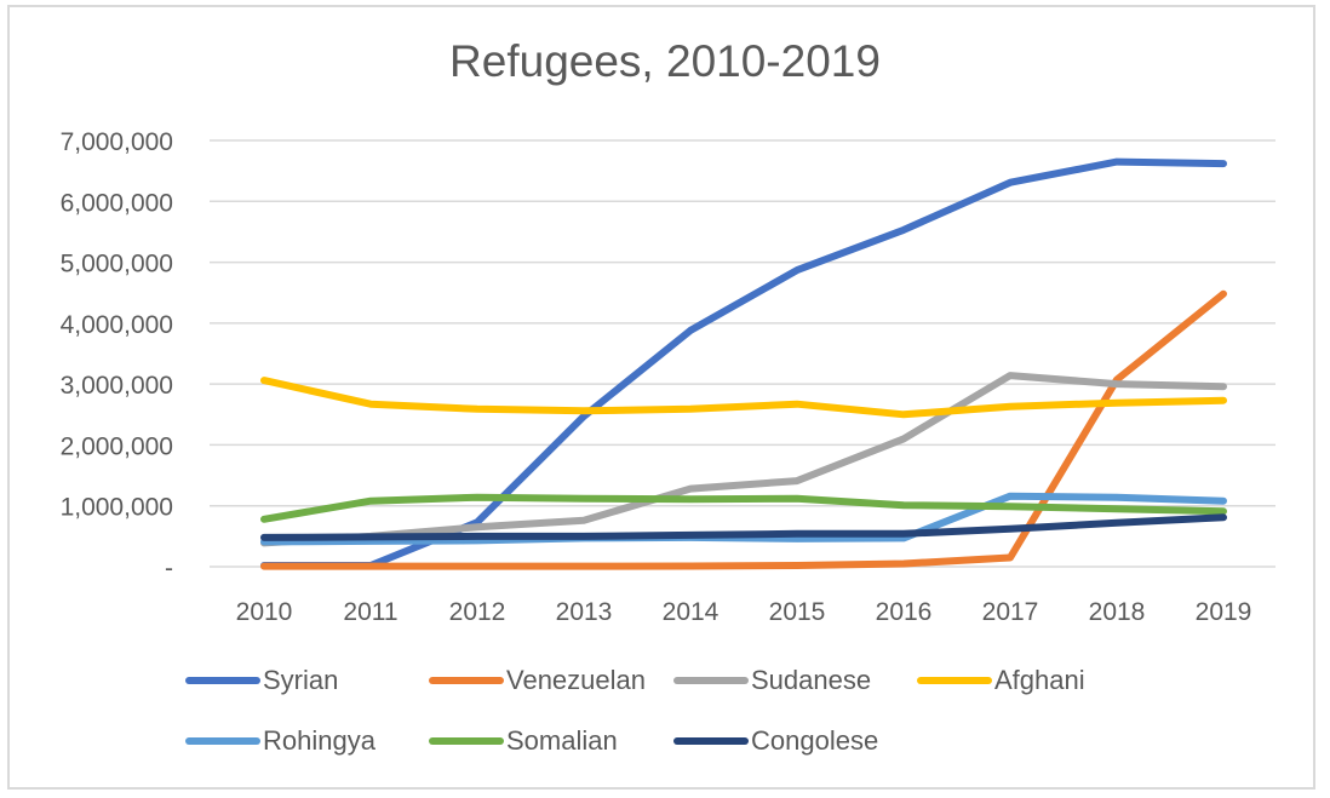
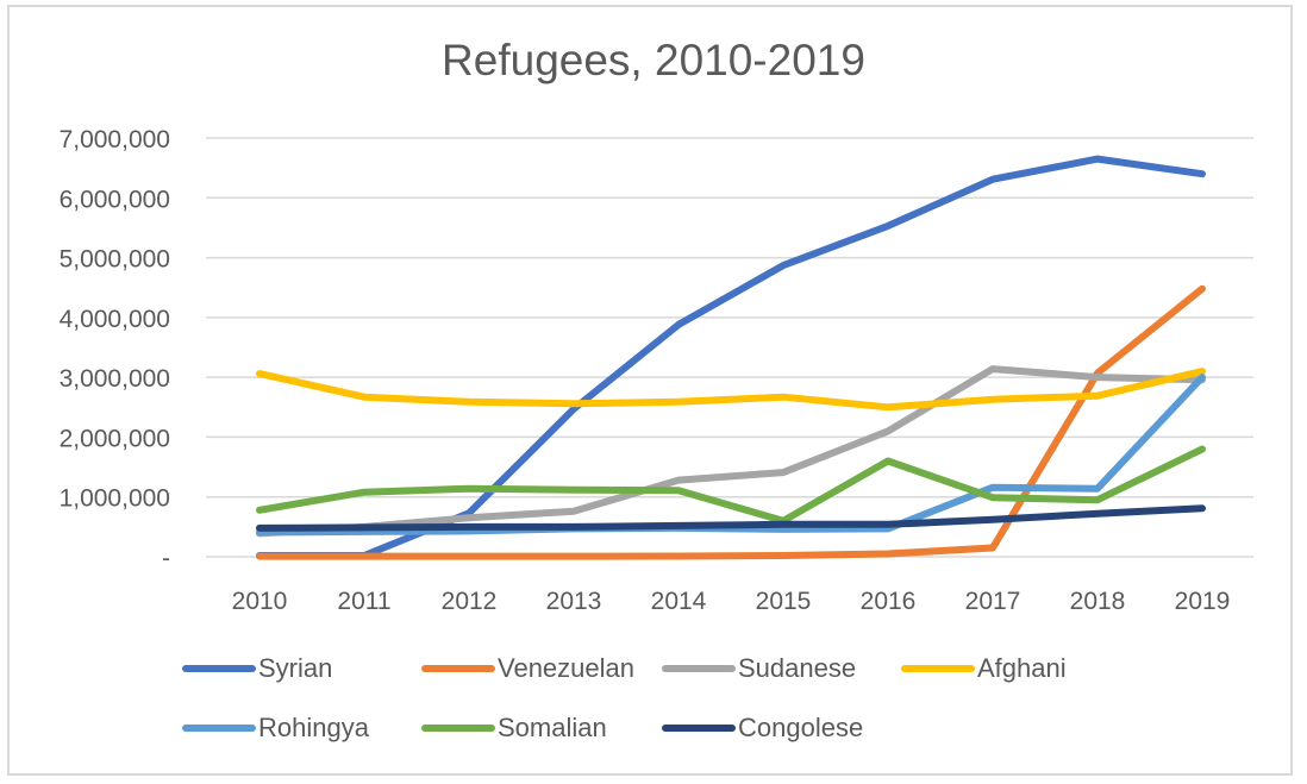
Somalian/2015: 1100000 -> 600000
Somalian/2016: 1000000 -> 1600000
Syrian/2019: 6600000 -> 6400000
Afghani/2019: 2700000 -> 3100000
Rohingya/2019: 1100000 -> 3000000
Somalian/2019: 900000 -> 1800000
